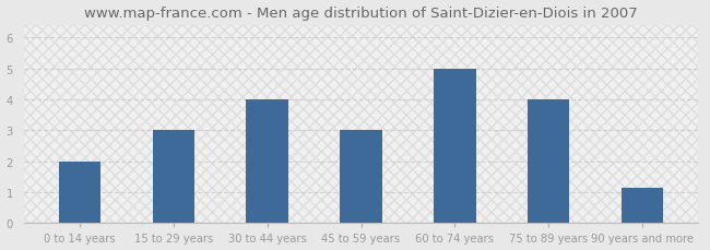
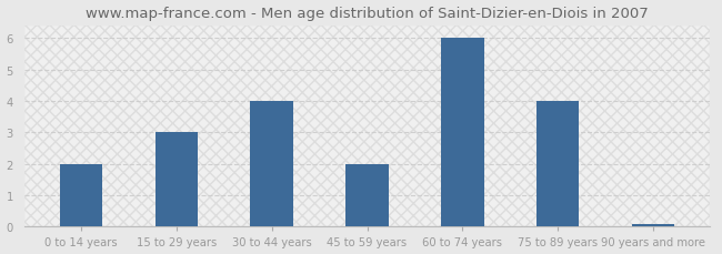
45 to 59 years: 3.00 -> 2.00
60 to 74 years: 5.00 -> 6.00
90 years and more: 1.15 -> 0.07
